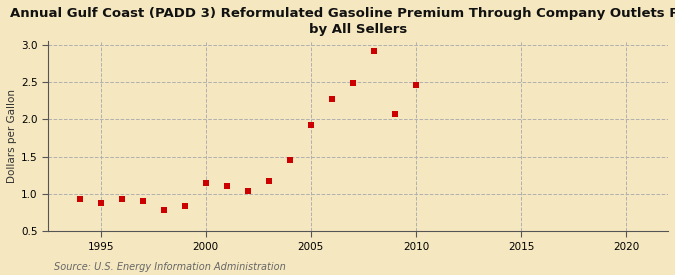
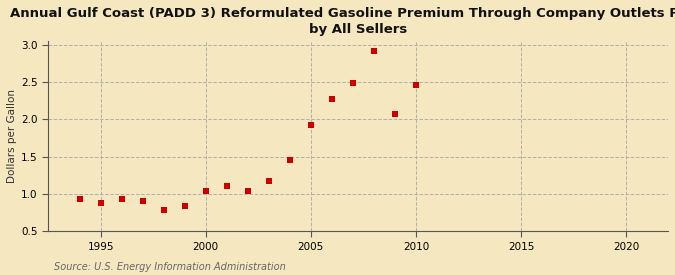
2000: 1.15 -> 1.04
